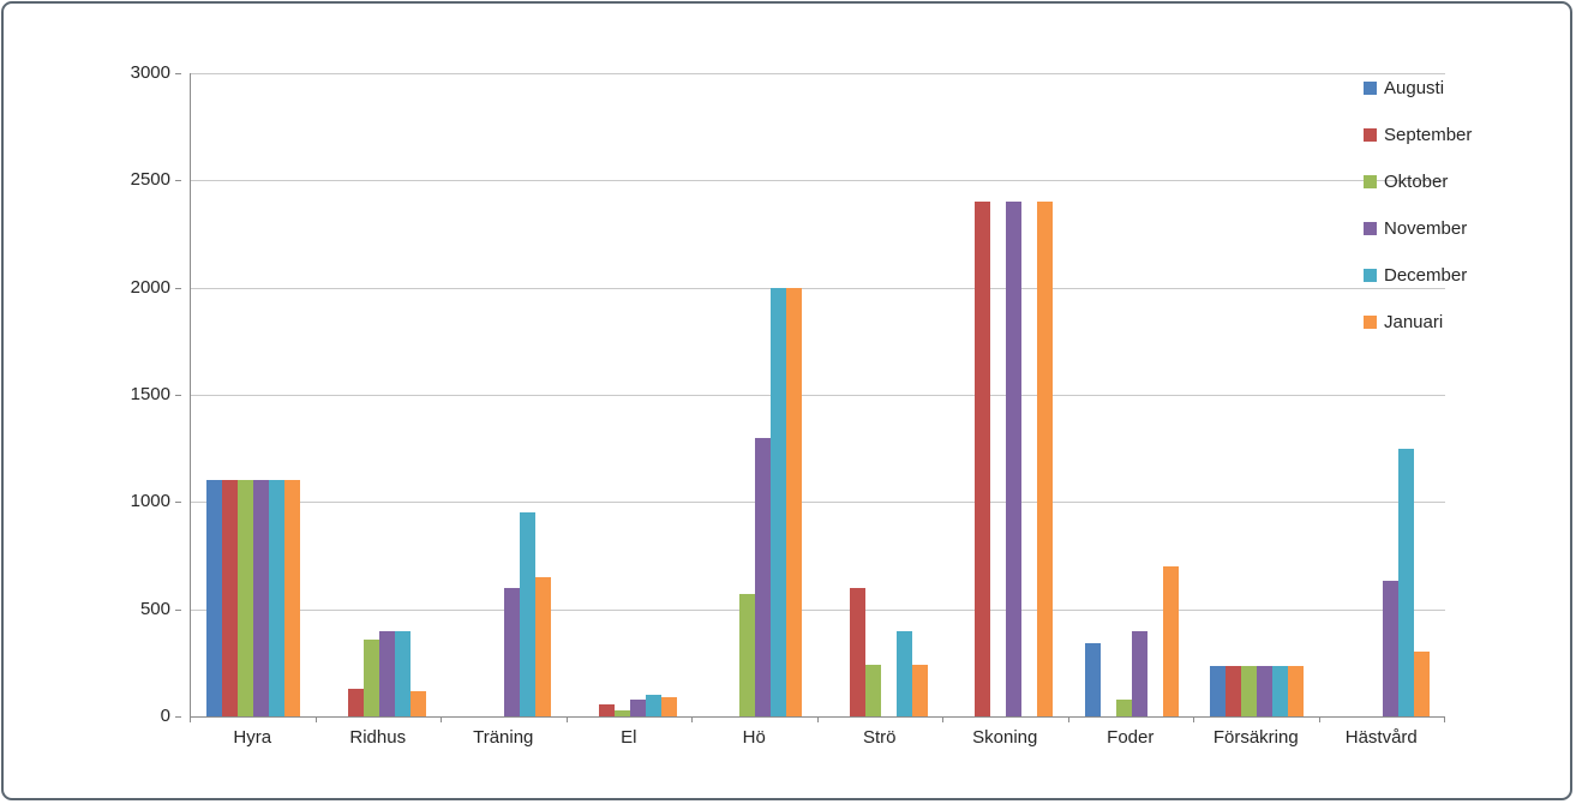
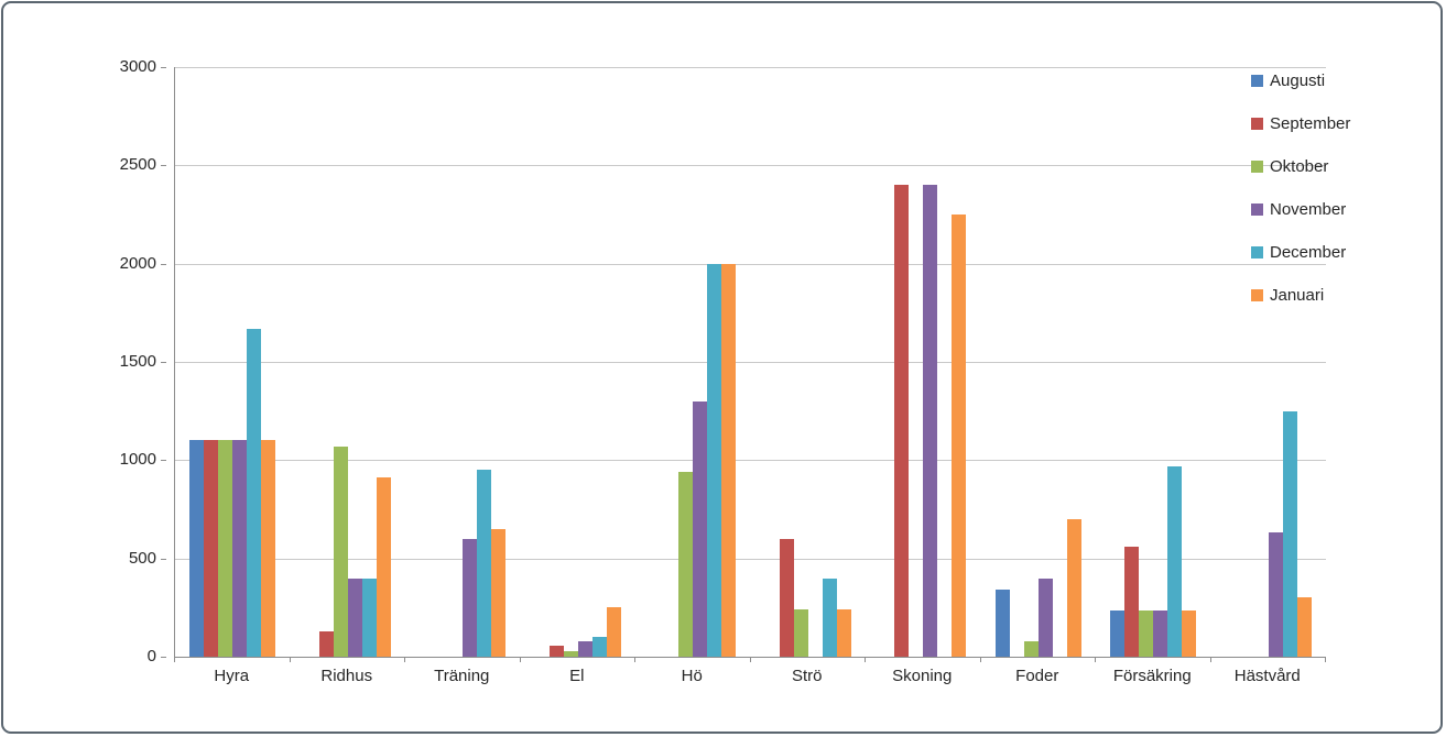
December/Hyra: 1100 -> 1670
Oktober/Ridhus: 360 -> 1070
Januari/Ridhus: 120 -> 910
Januari/El: 90 -> 250
Oktober/Hö: 570 -> 940
Januari/Skoning: 2400 -> 2250
September/Försäkring: 240 -> 560
December/Försäkring: 240 -> 970
